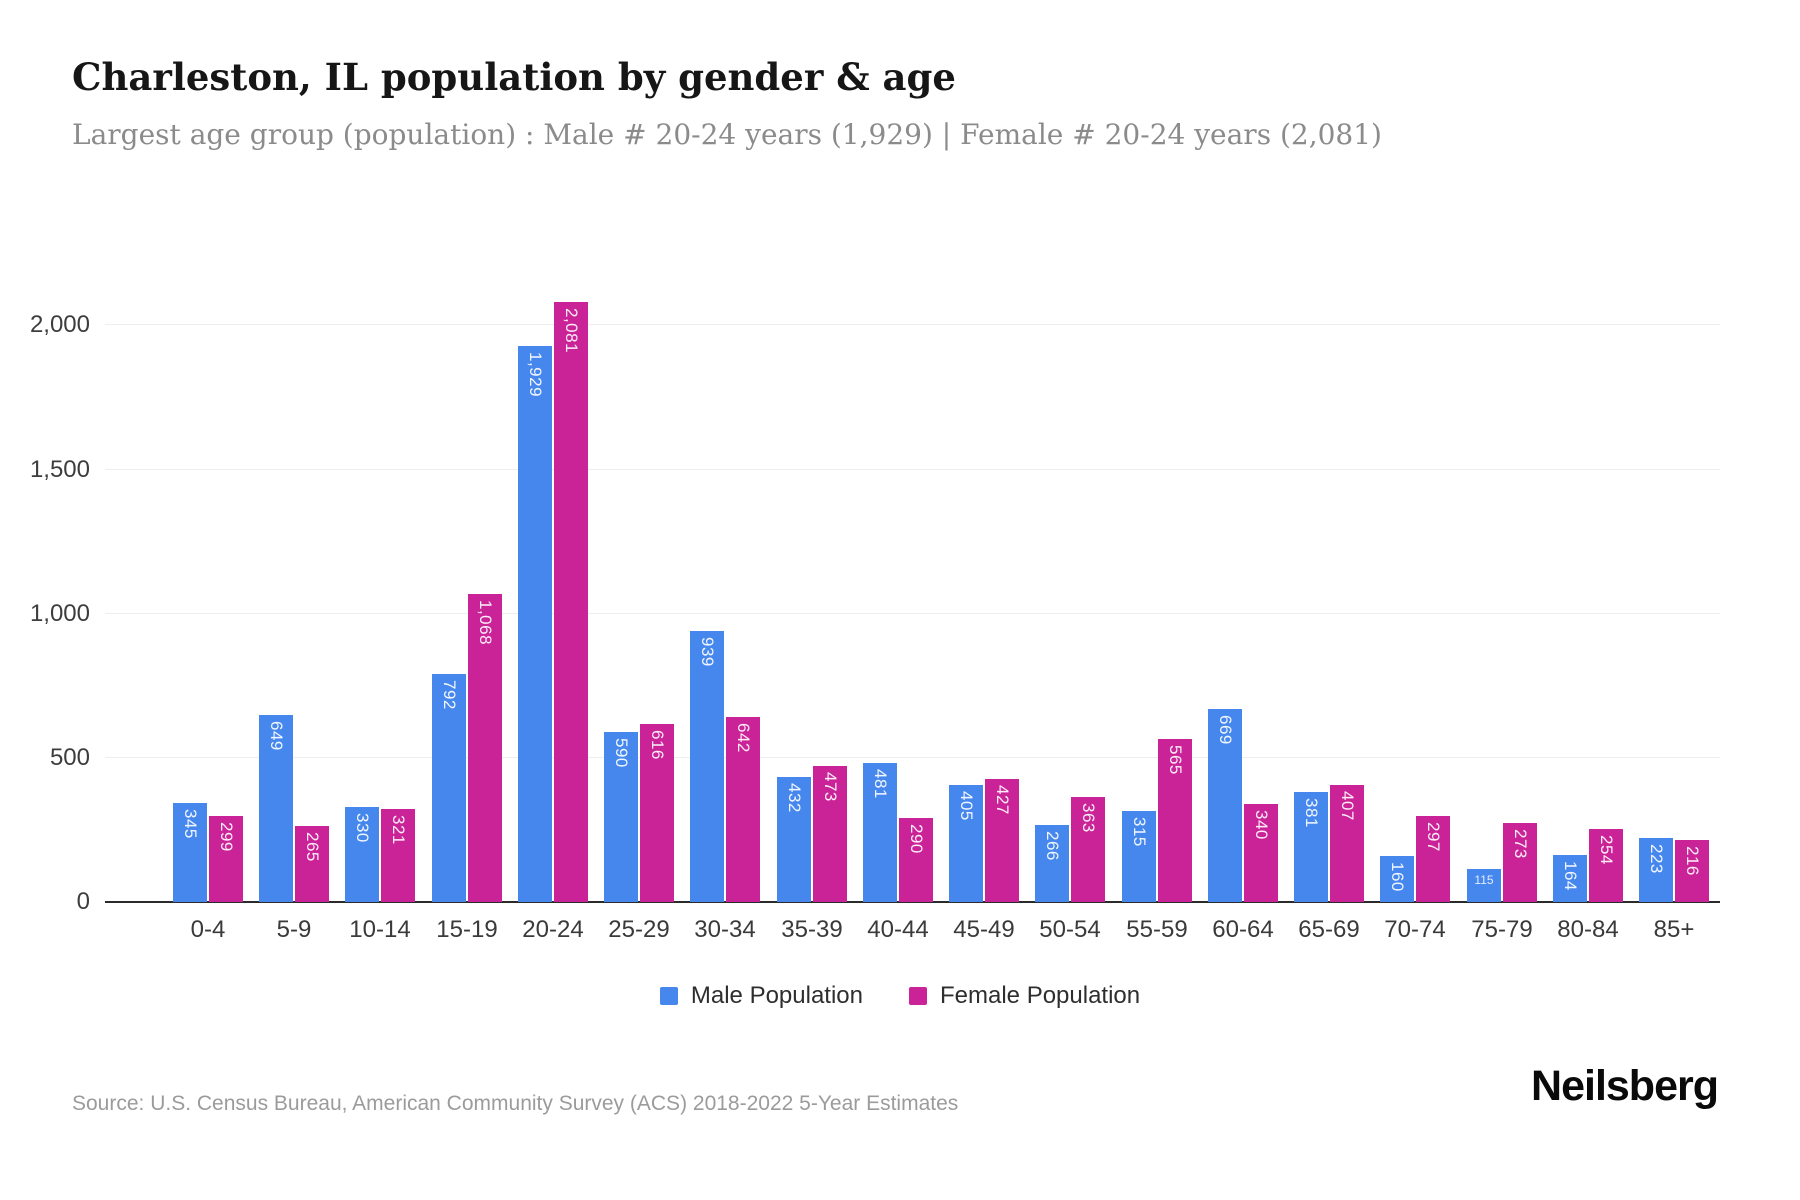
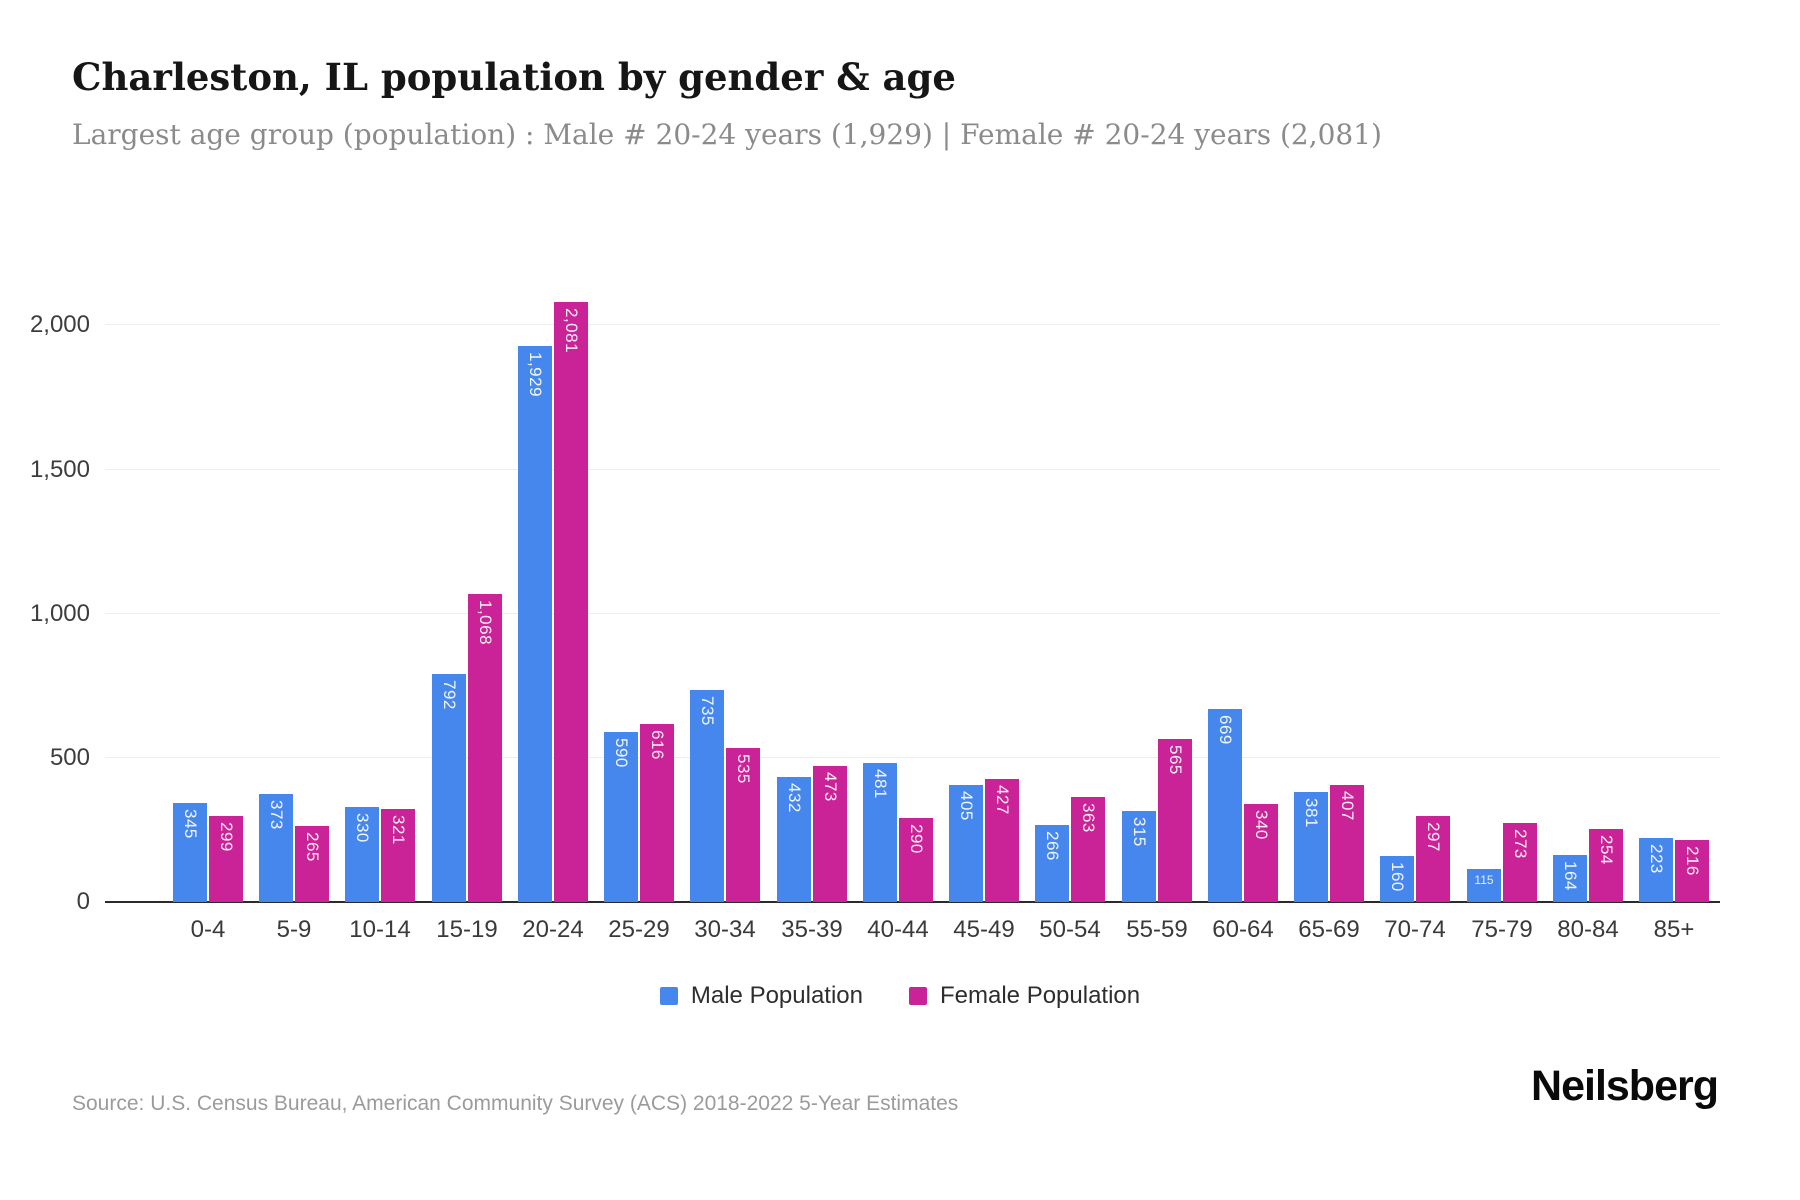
Male Population/5-9: 649 -> 373
Male Population/30-34: 939 -> 735
Female Population/30-34: 642 -> 535
